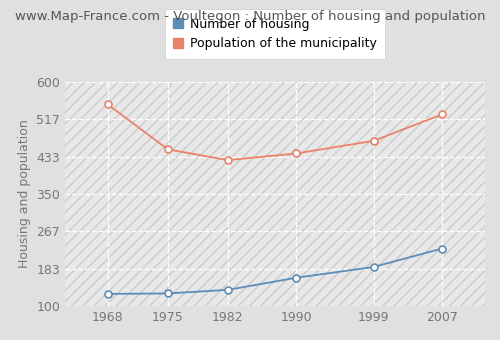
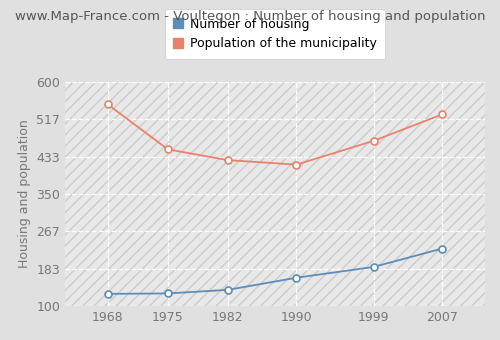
Population of the municipality/1990: 440 -> 415
